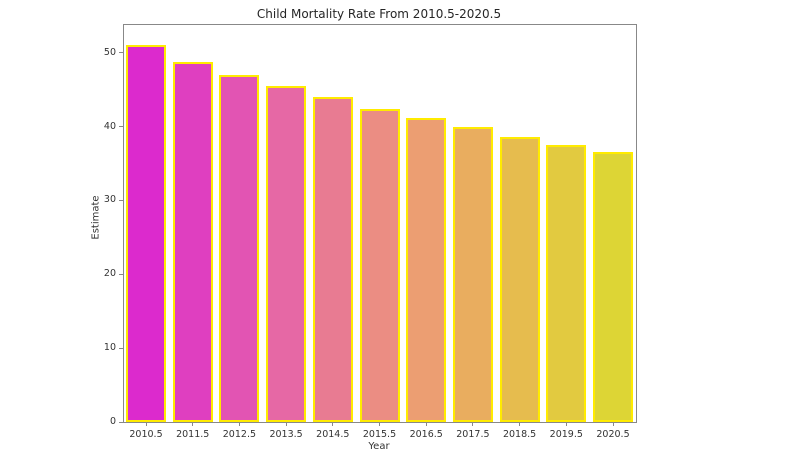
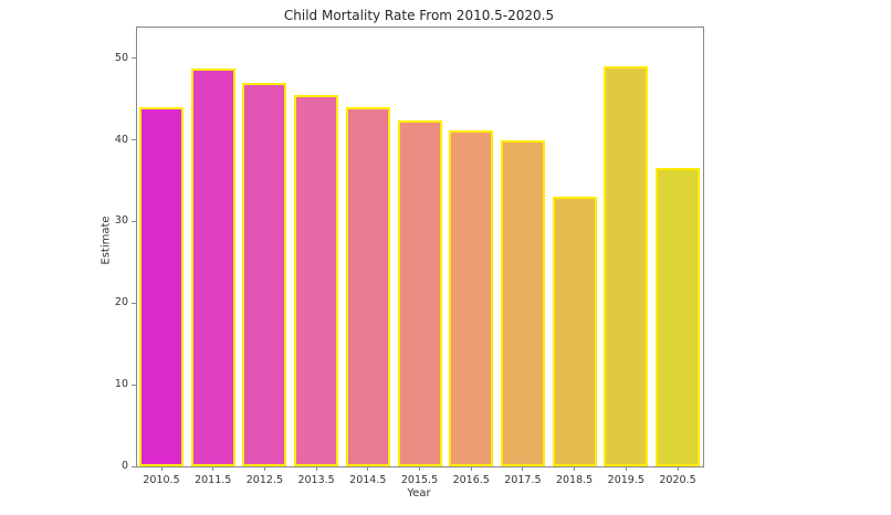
2010.5: 51 -> 44
2018.5: 39 -> 33
2019.5: 38 -> 49
